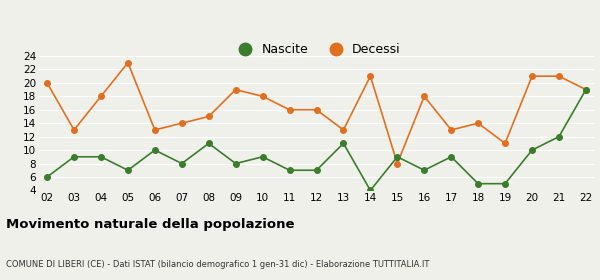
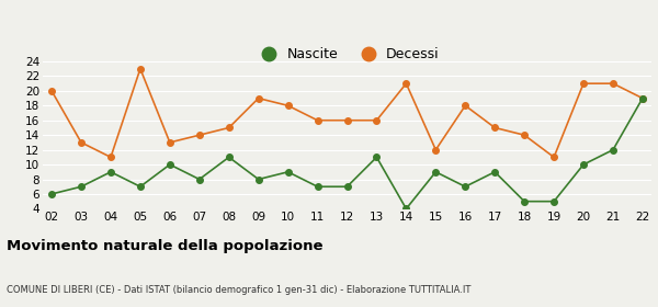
Nascite/03: 9 -> 7
Decessi/04: 18 -> 11
Decessi/13: 13 -> 16
Decessi/15: 8 -> 12
Decessi/17: 13 -> 15
